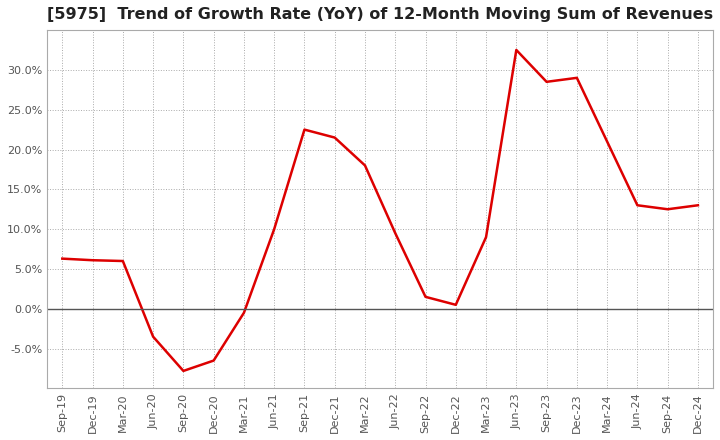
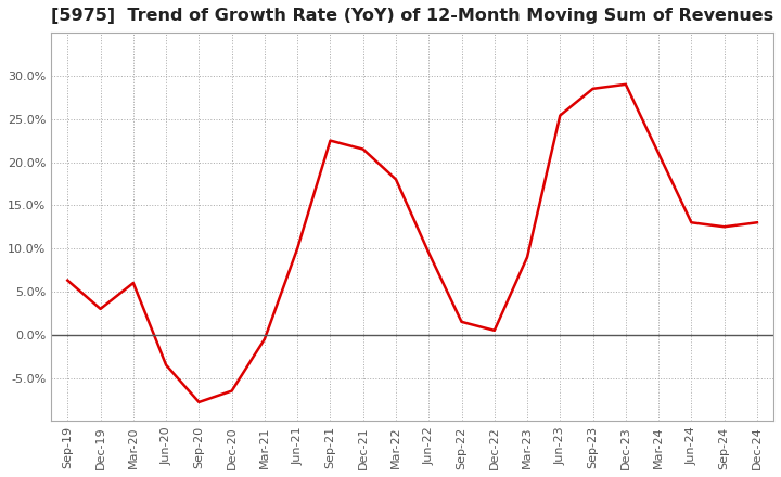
Dec-19: 6.1% -> 3.0%
Jun-23: 32.5% -> 25.4%
